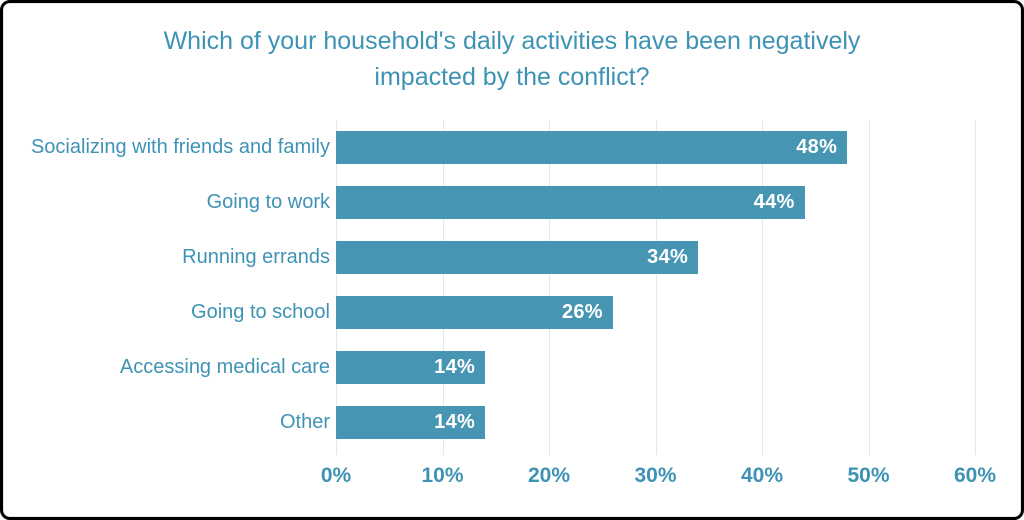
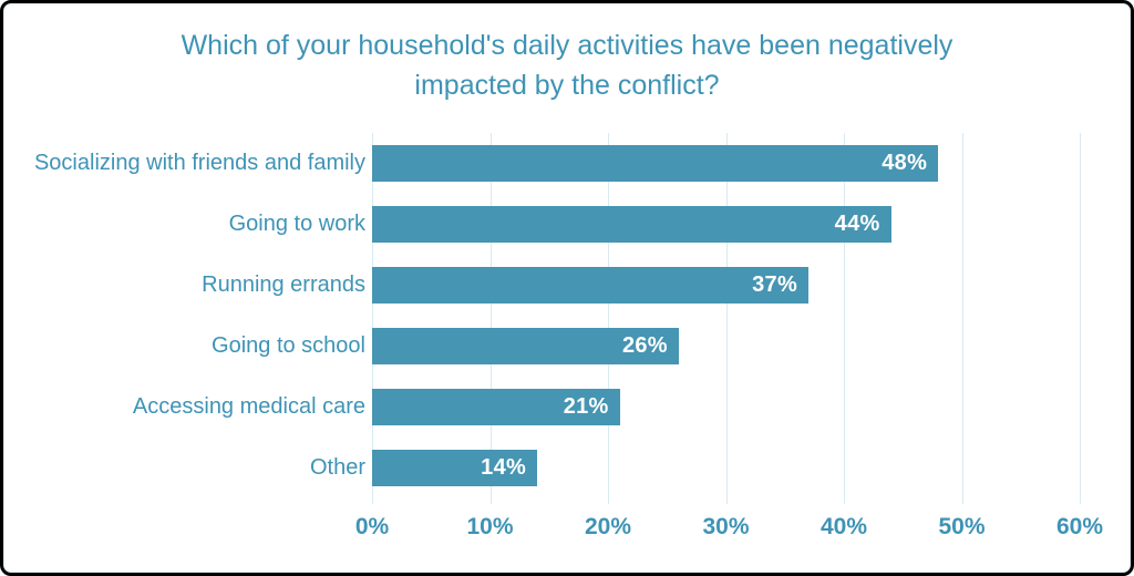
Running errands: 34% -> 37%
Accessing medical care: 14% -> 21%
